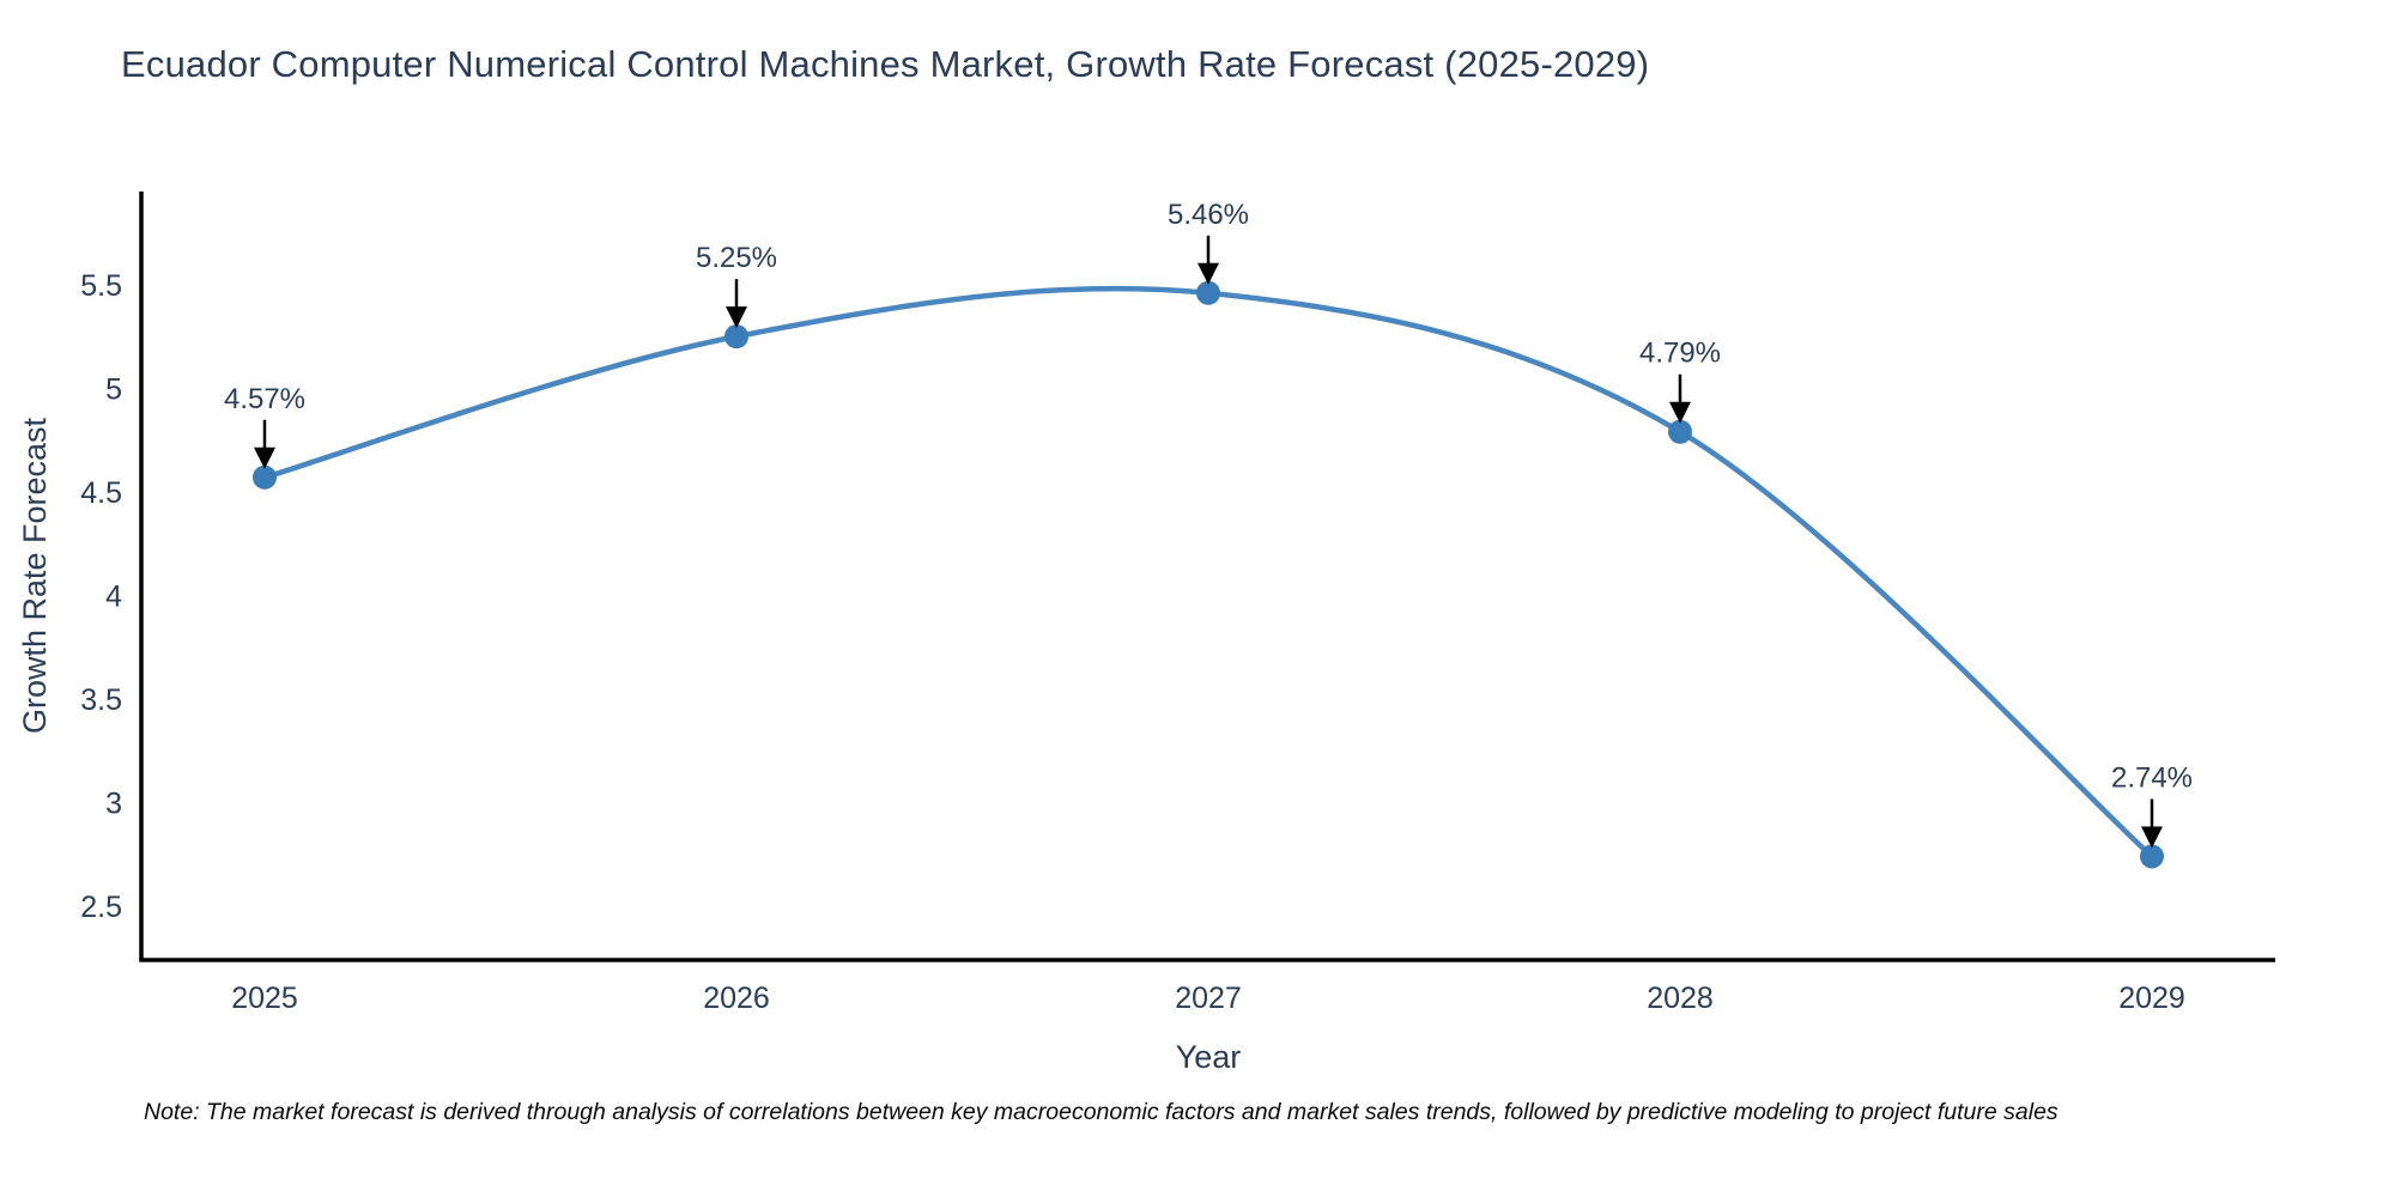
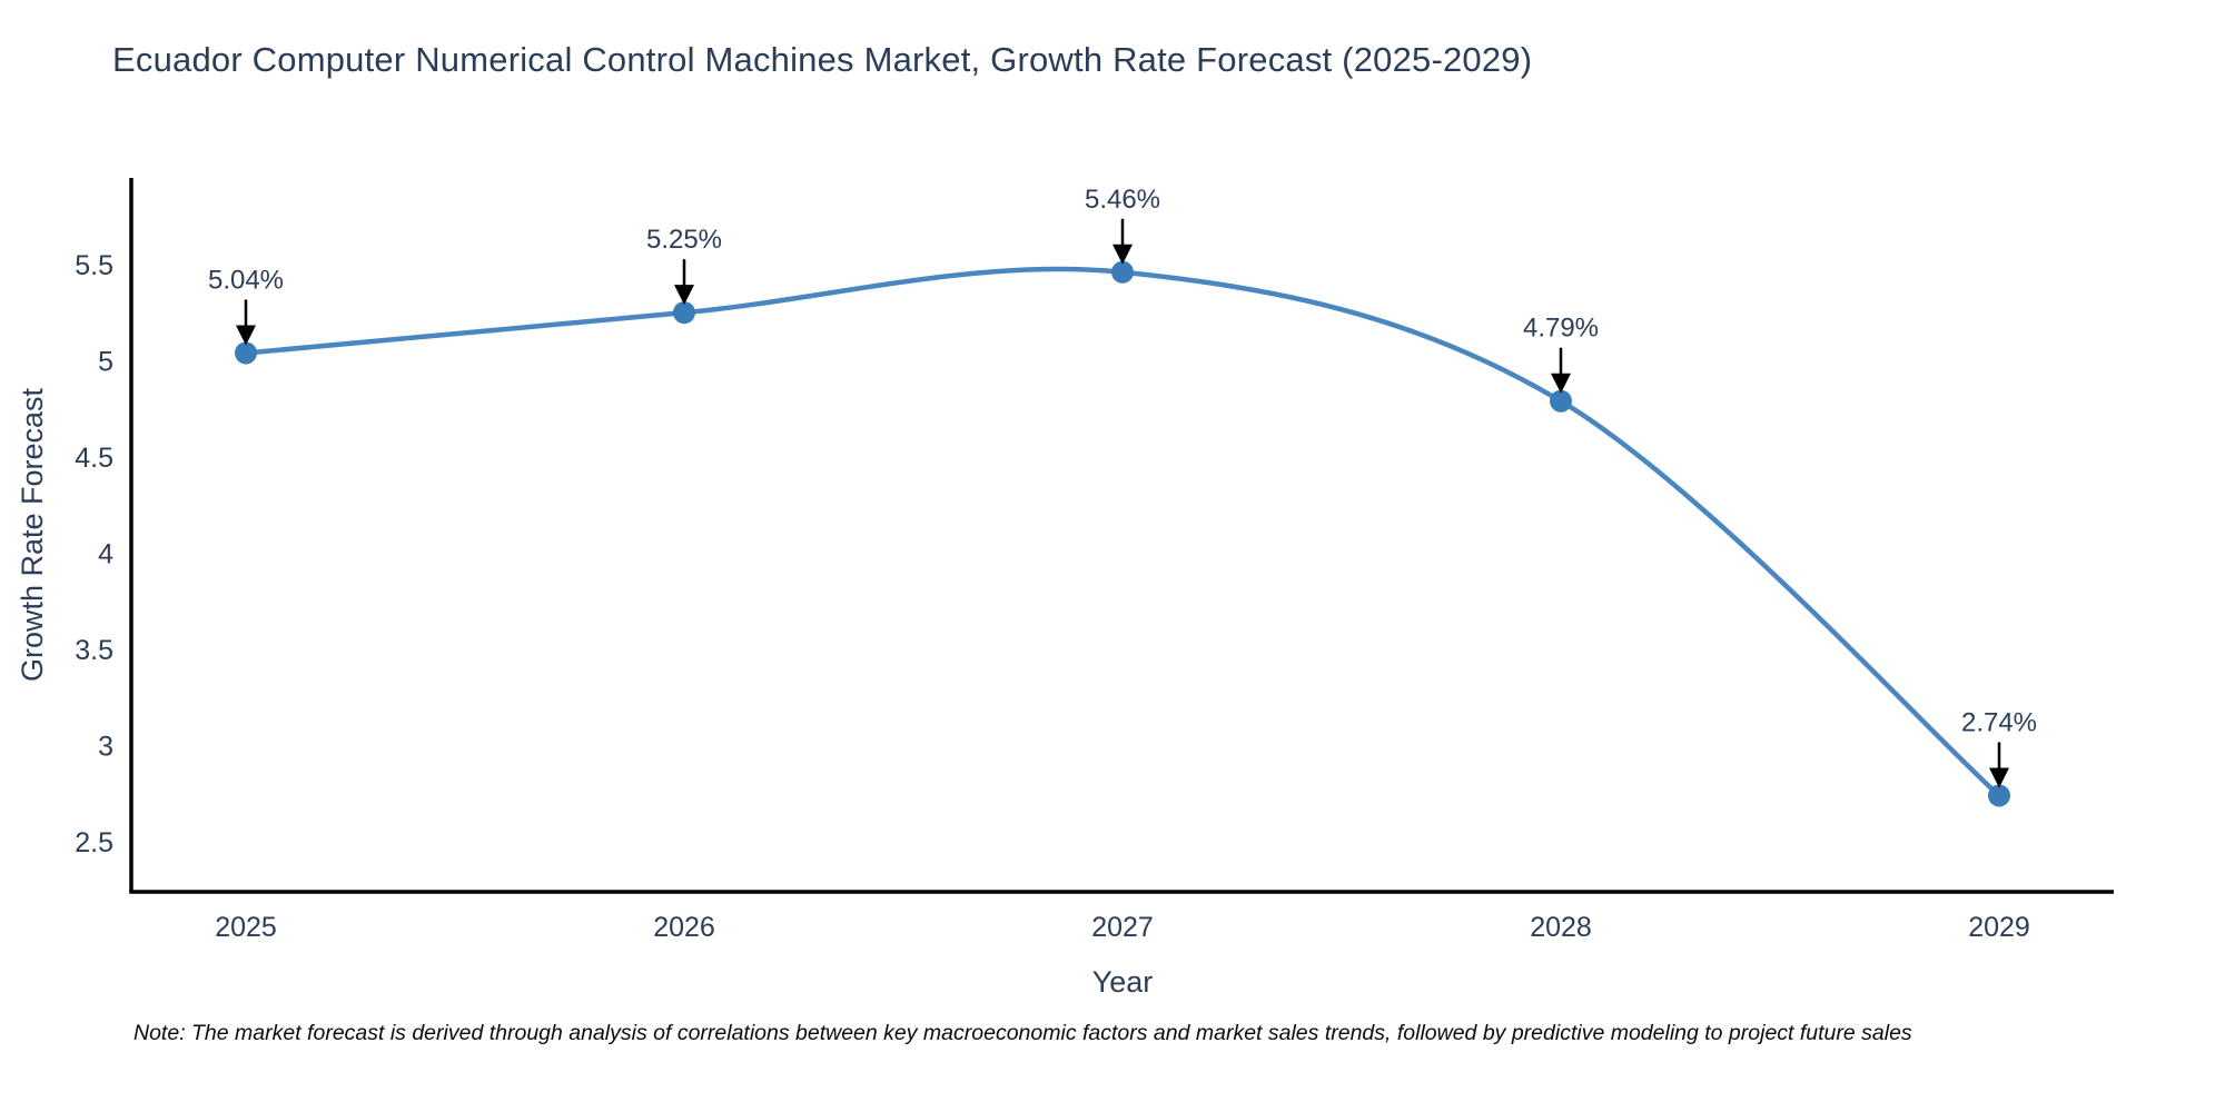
2025: 4.57% -> 5.04%
